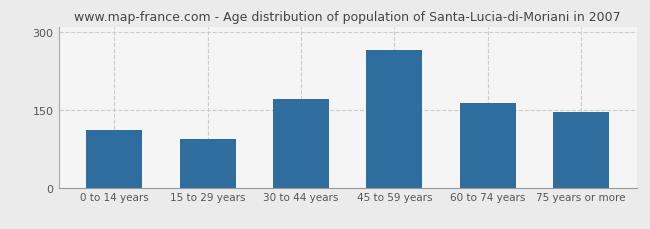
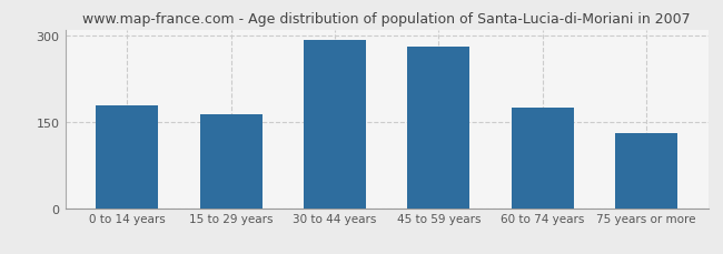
0 to 14 years: 110 -> 178
15 to 29 years: 94 -> 163
30 to 44 years: 170 -> 292
45 to 59 years: 264 -> 281
60 to 74 years: 162 -> 175
75 years or more: 146 -> 130
